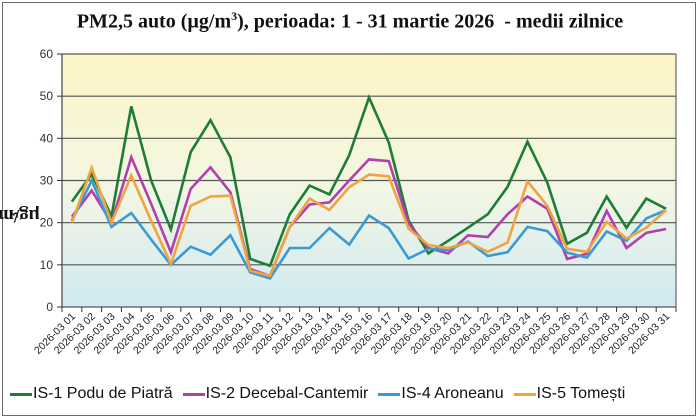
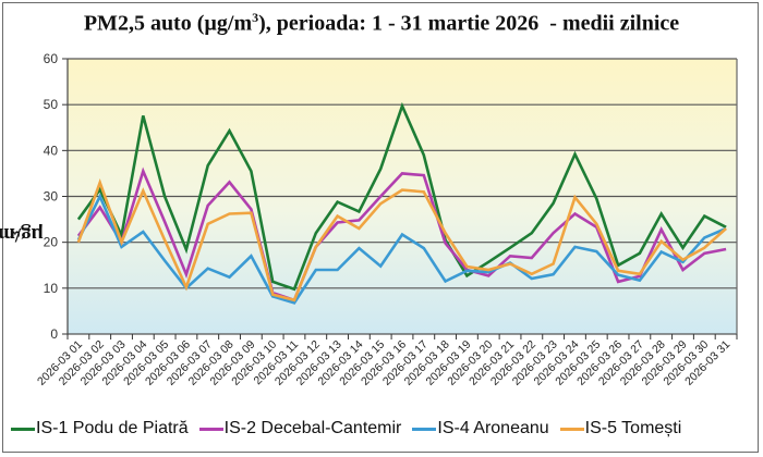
IS-5 Tomești/2026-03 18: 19 -> 22
